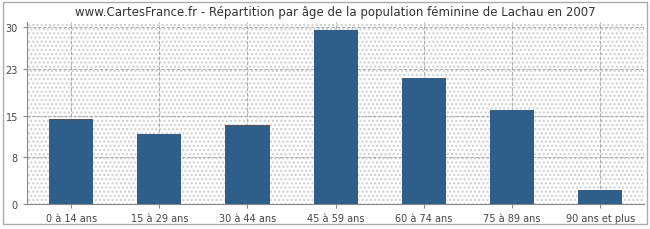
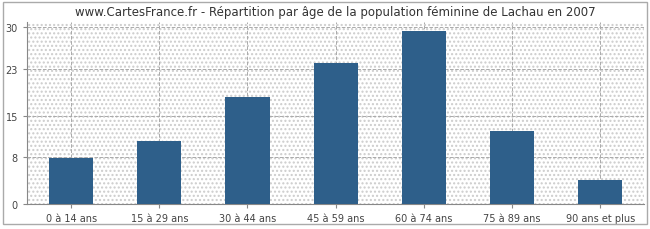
0 à 14 ans: 14.5 -> 7.8
15 à 29 ans: 12.0 -> 10.8
30 à 44 ans: 13.5 -> 18.2
45 à 59 ans: 29.5 -> 24.0
60 à 74 ans: 21.5 -> 29.4
75 à 89 ans: 16.0 -> 12.4
90 ans et plus: 2.5 -> 4.2
